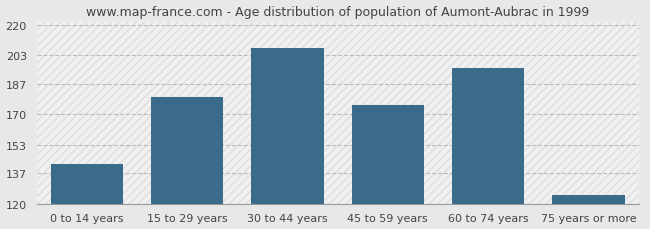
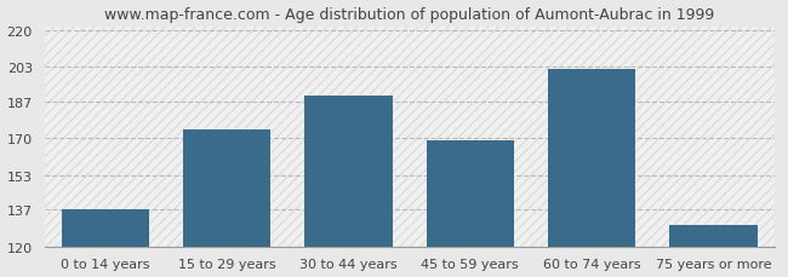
0 to 14 years: 142 -> 137
15 to 29 years: 180 -> 174
30 to 44 years: 207 -> 190
45 to 59 years: 175 -> 169
60 to 74 years: 196 -> 202
75 years or more: 125 -> 130
